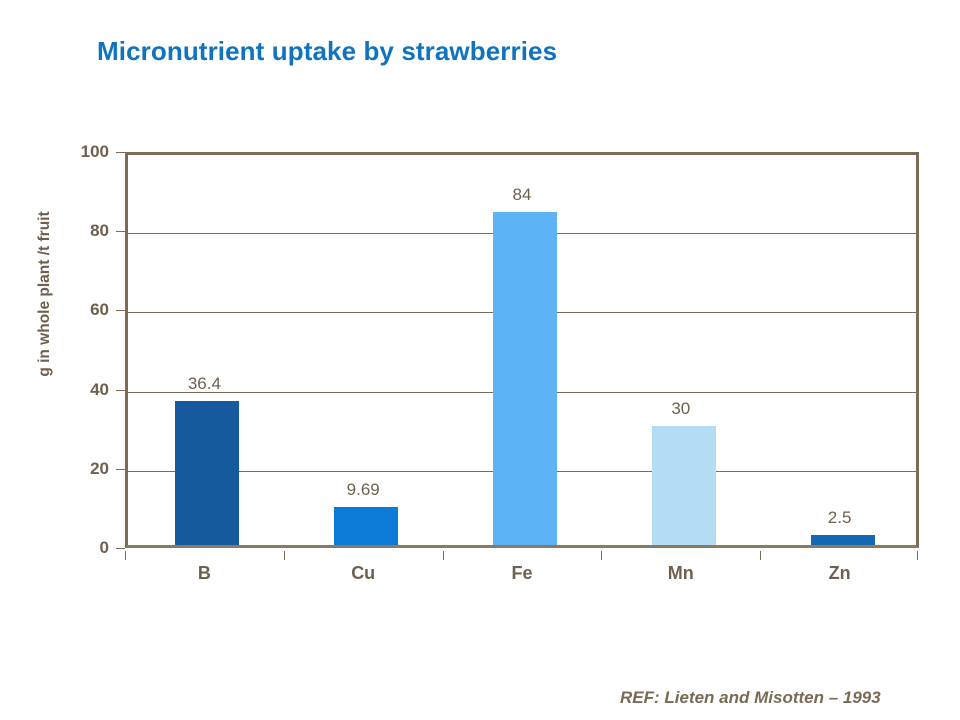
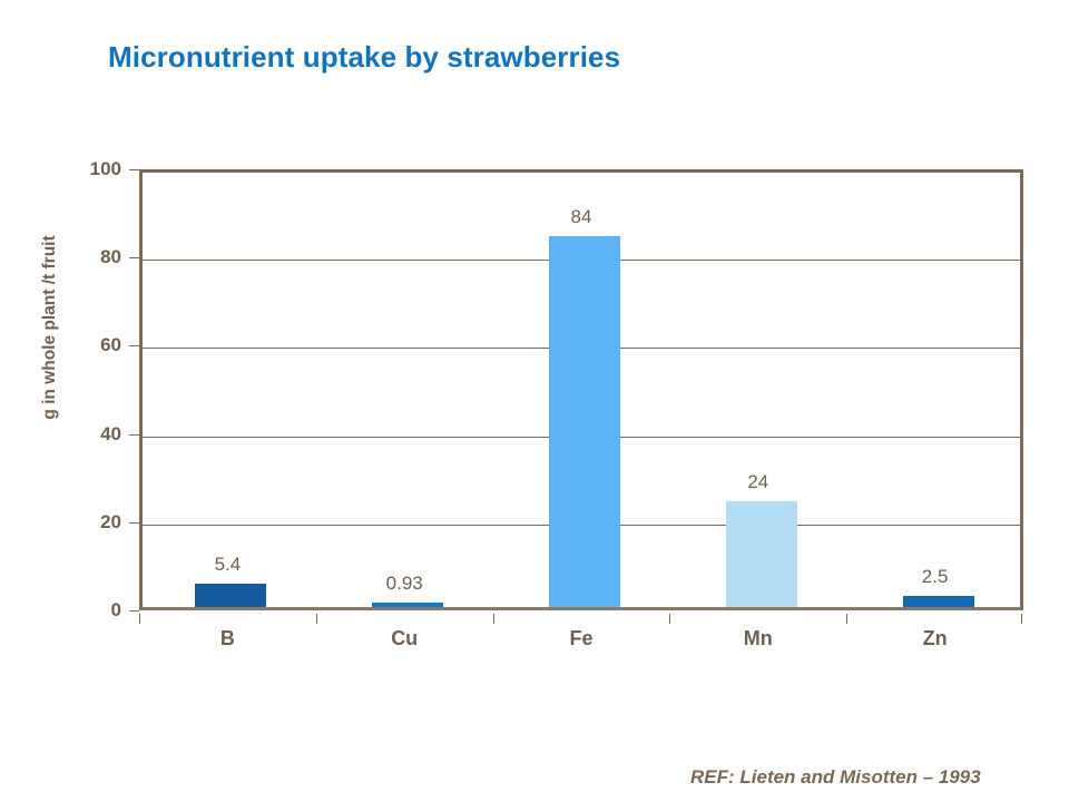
B: 36.4 -> 5.4
Cu: 9.69 -> 0.93
Mn: 30 -> 24
